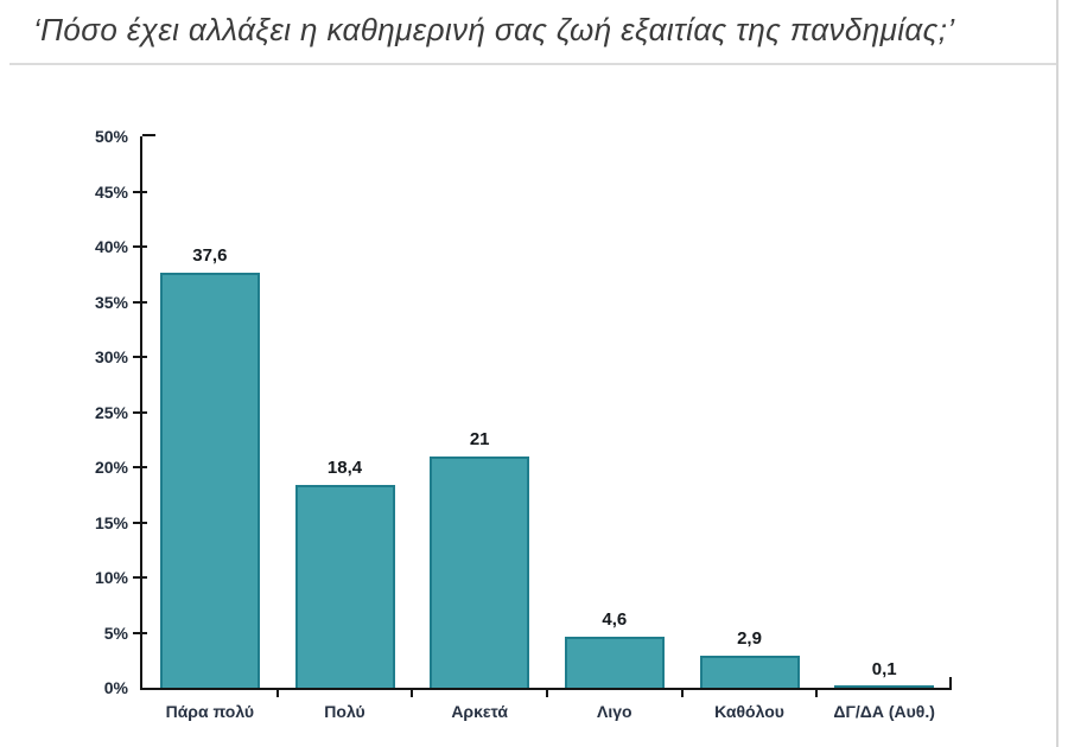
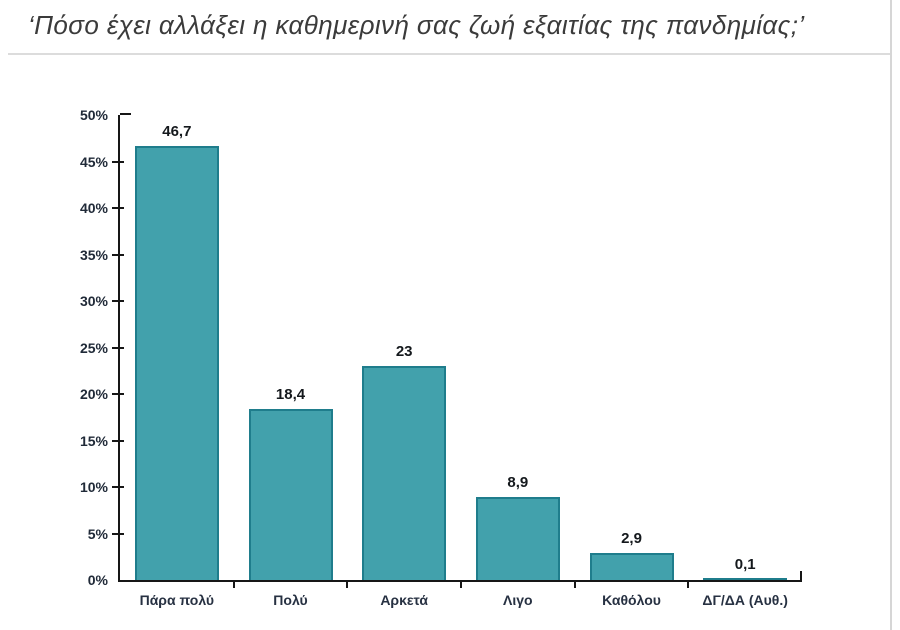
Πάρα πολύ: 37,6 -> 46,7
Αρκετά: 21 -> 23
Λιγο: 4,6 -> 8,9
